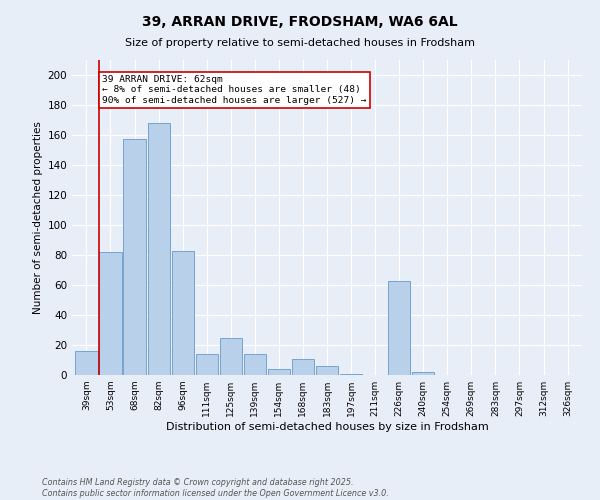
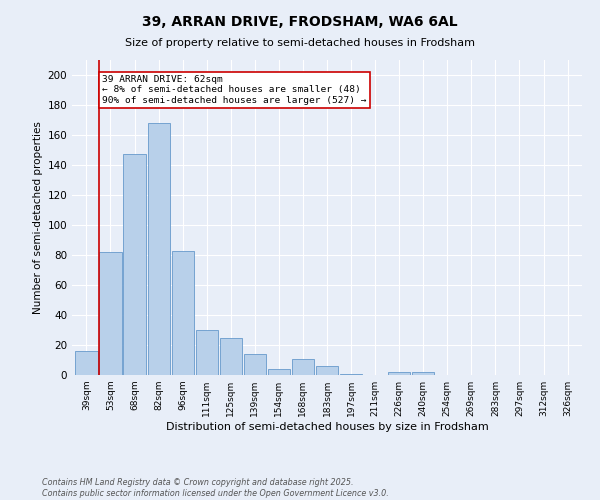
68sqm: 157 -> 147
111sqm: 14 -> 30
226sqm: 63 -> 2
